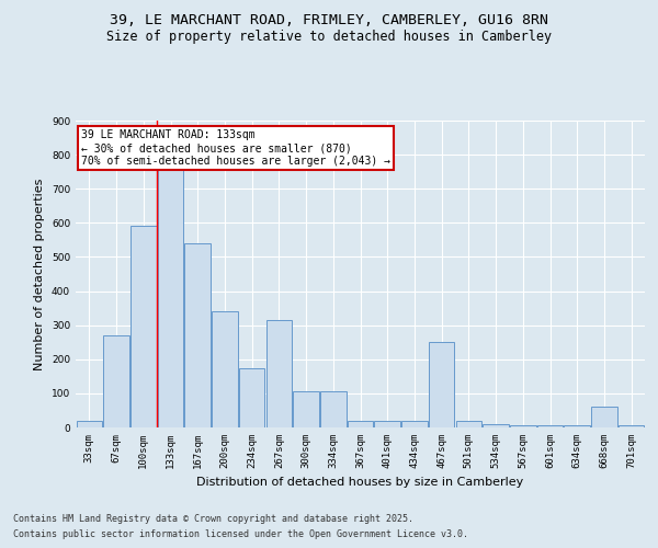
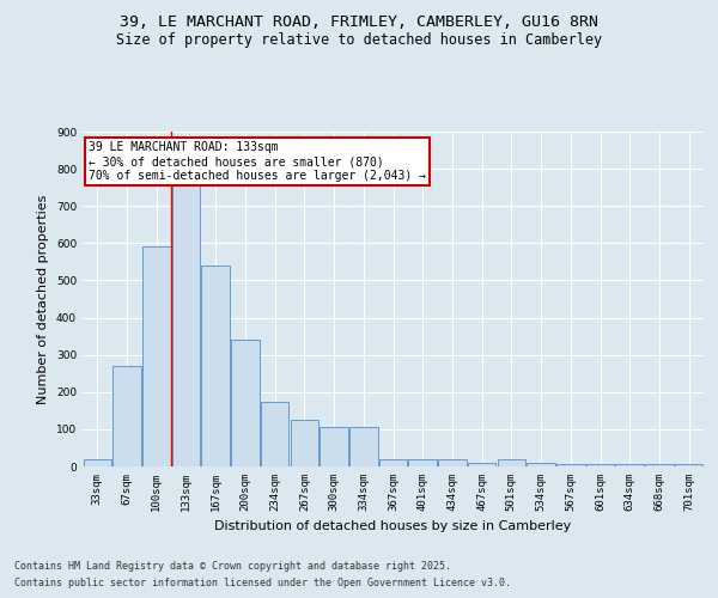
267sqm: 315 -> 125
467sqm: 250 -> 10
668sqm: 60 -> 5
